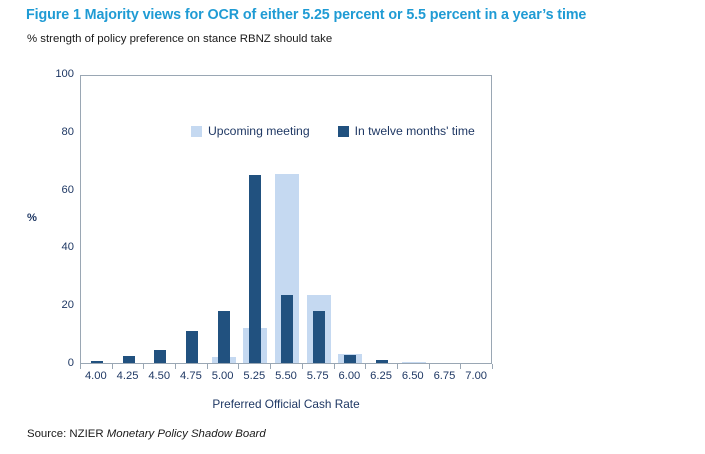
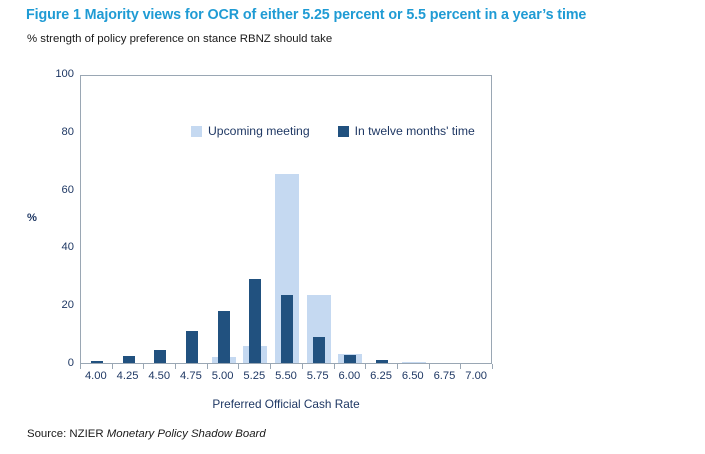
Upcoming meeting/5.25: 12 -> 6
In twelve months' time/5.25: 65 -> 29
In twelve months' time/5.75: 18 -> 9
